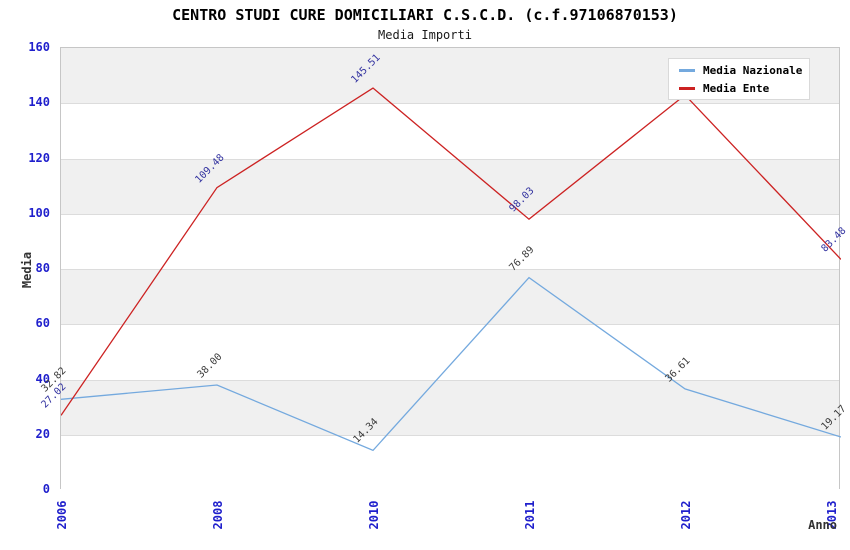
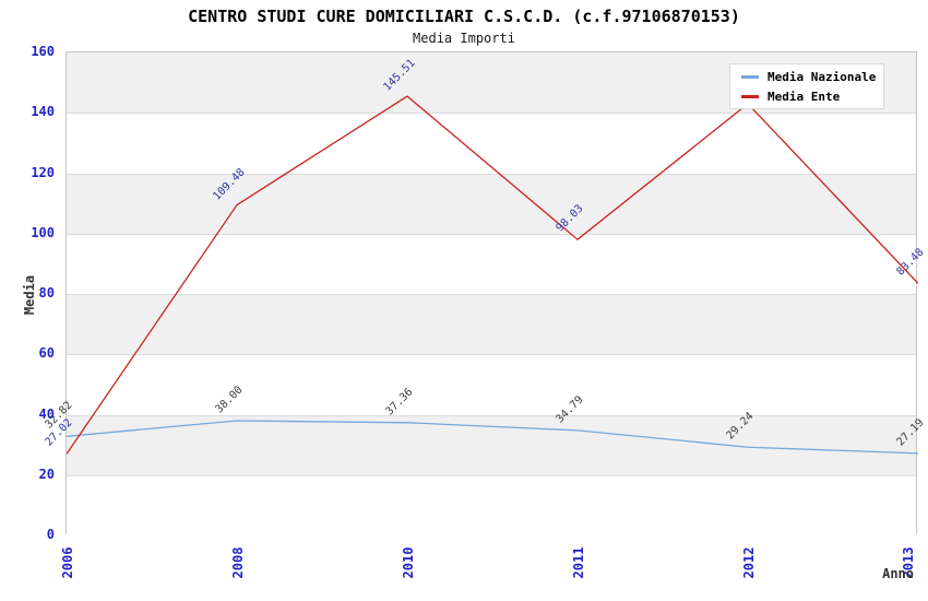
Media Nazionale/2010: 14.34 -> 37.36
Media Nazionale/2011: 76.89 -> 34.79
Media Nazionale/2012: 36.61 -> 29.24
Media Nazionale/2013: 19.17 -> 27.19
